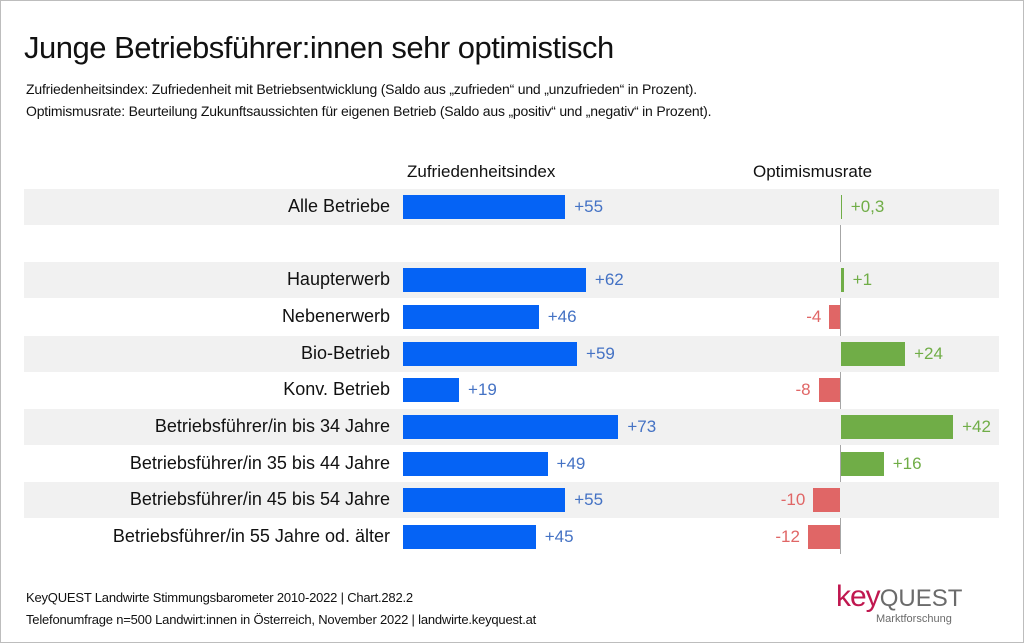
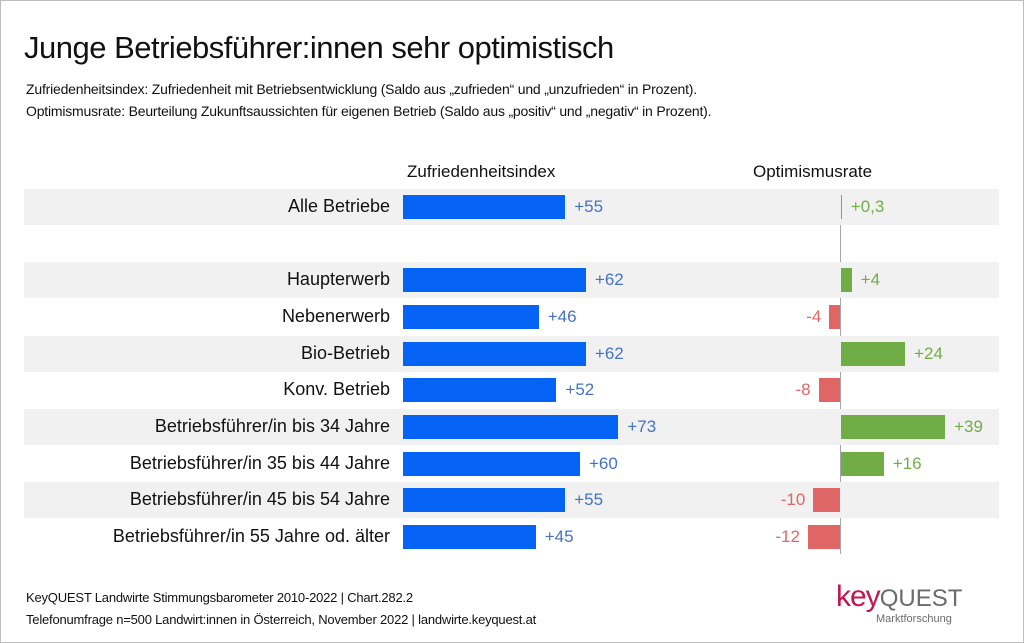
Optimismusrate/Haupterwerb: +1 -> +4
Zufriedenheitsindex/Bio-Betrieb: +59 -> +62
Zufriedenheitsindex/Konv. Betrieb: +19 -> +52
Optimismusrate/Betriebsführer/in bis 34 Jahre: +42 -> +39
Zufriedenheitsindex/Betriebsführer/in 35 bis 44 Jahre: +49 -> +60
